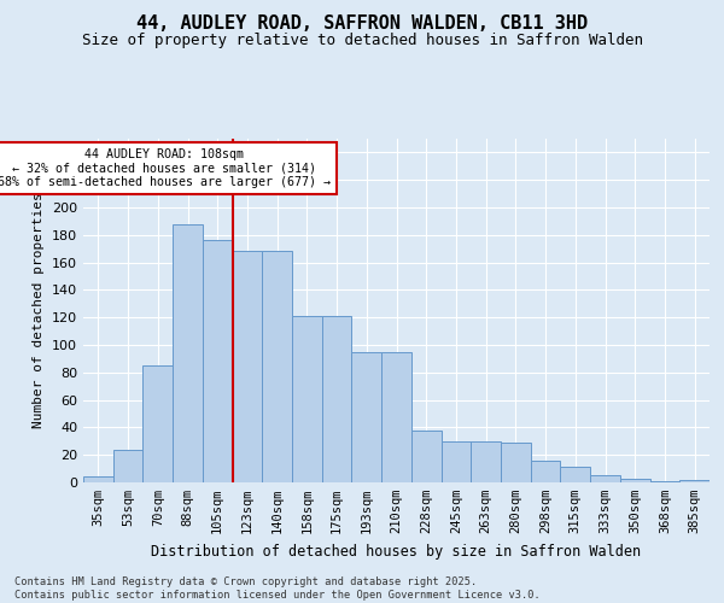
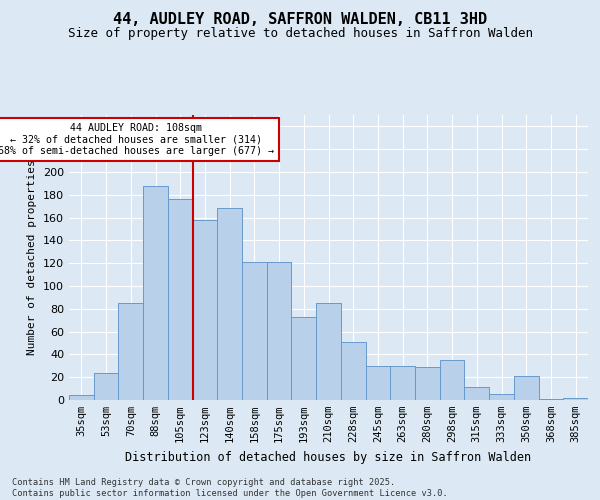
123sqm: 168 -> 158
193sqm: 95 -> 73
210sqm: 95 -> 85
228sqm: 38 -> 51
298sqm: 16 -> 35
350sqm: 3 -> 21
